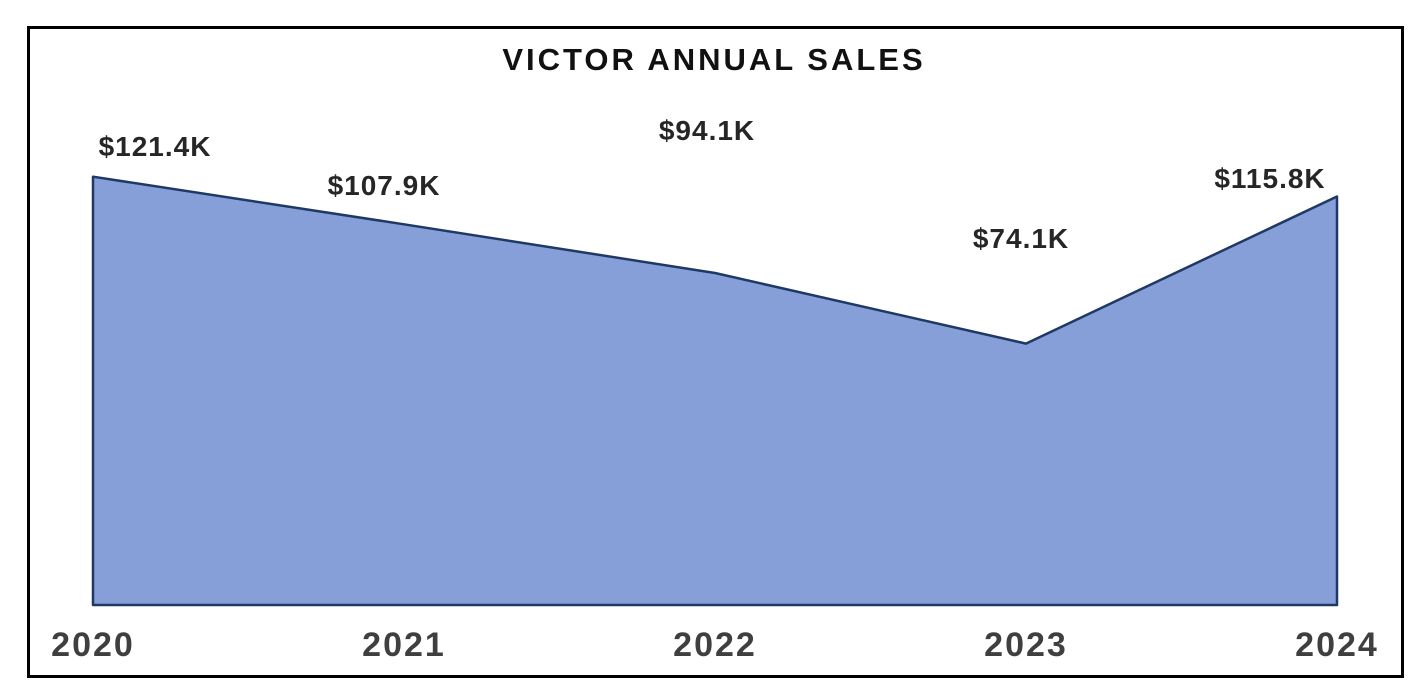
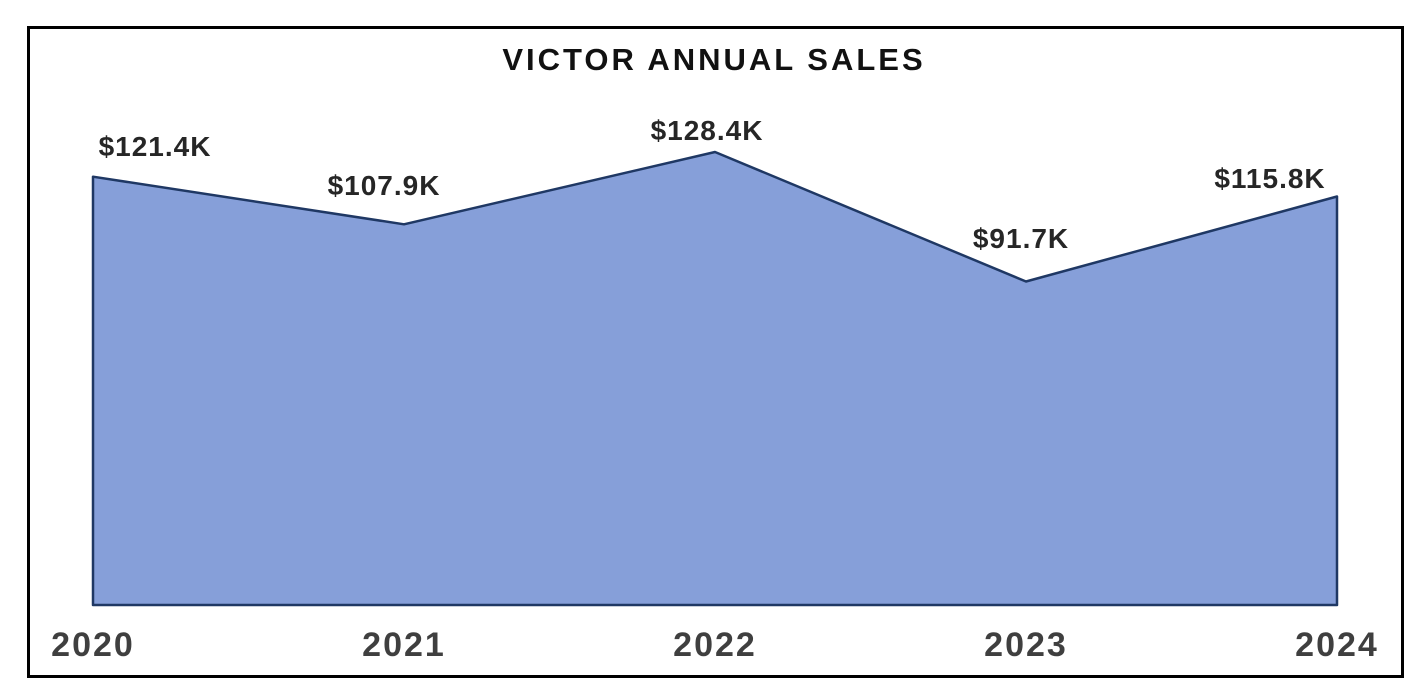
2022: $94.1K -> $128.4K
2023: $74.1K -> $91.7K
